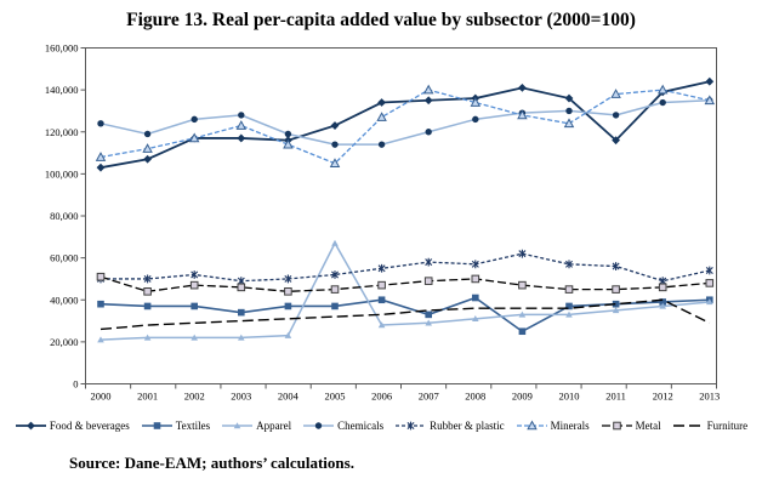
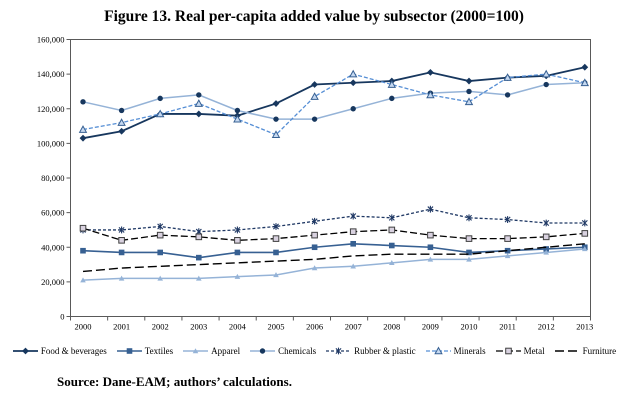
Apparel/2005: 67000 -> 24000
Textiles/2007: 33000 -> 42000
Textiles/2009: 25000 -> 40000
Food & beverages/2011: 116000 -> 138000
Rubber & plastic/2012: 49000 -> 54000
Furniture/2013: 29000 -> 42000
